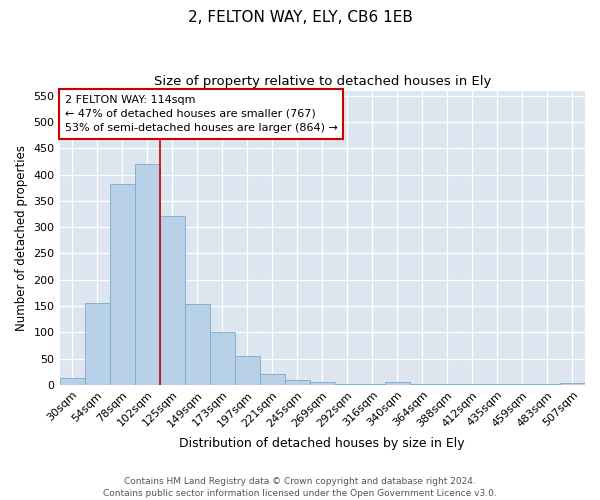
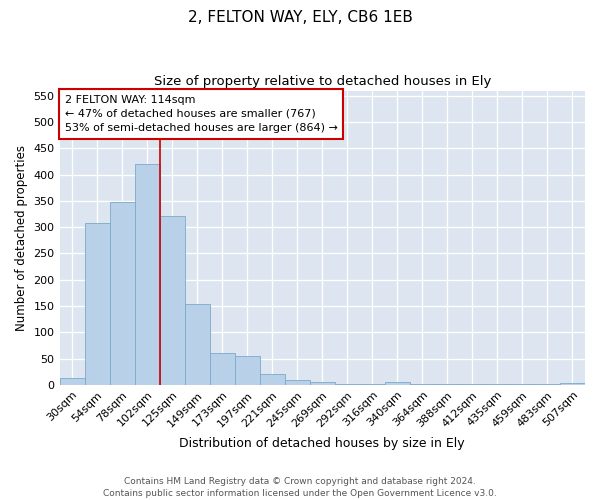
54sqm: 155 -> 308
78sqm: 382 -> 348
173sqm: 100 -> 60
